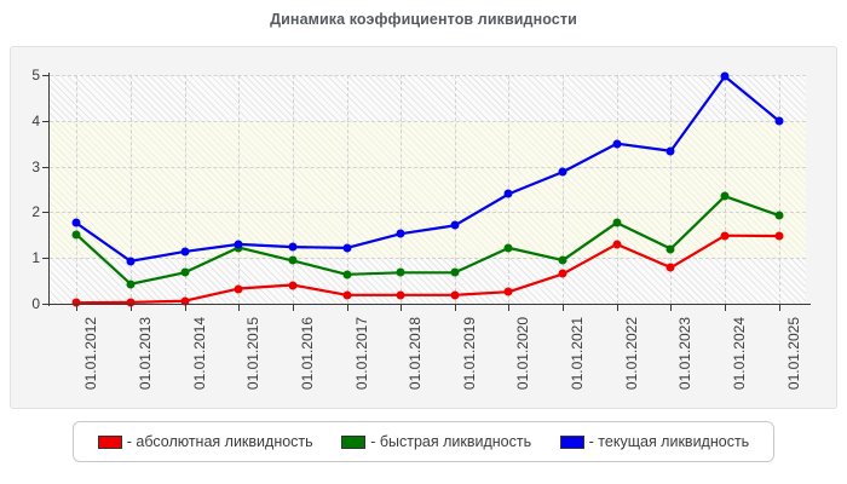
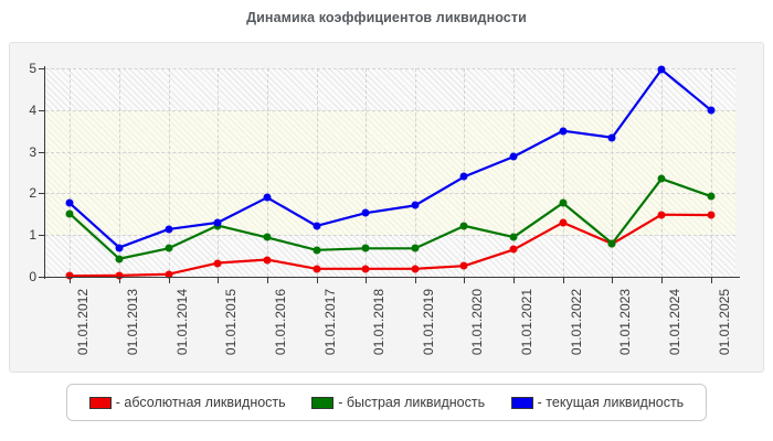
- текущая ликвидность/01.01.2013: 0.9 -> 0.7
- текущая ликвидность/01.01.2016: 1.2 -> 1.9
- быстрая ликвидность/01.01.2023: 1.2 -> 0.8
